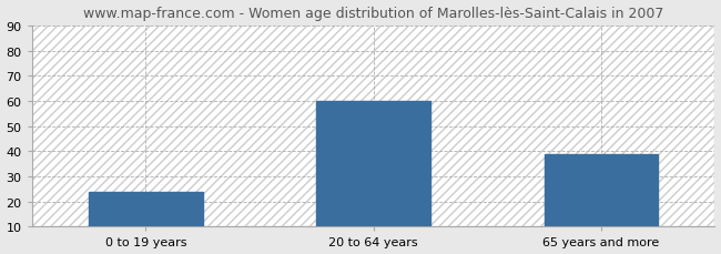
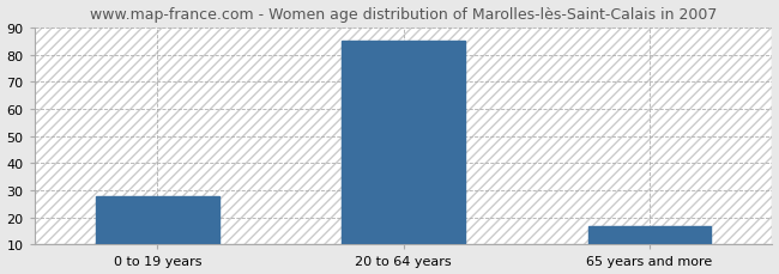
0 to 19 years: 24 -> 28
20 to 64 years: 60 -> 85
65 years and more: 39 -> 17
